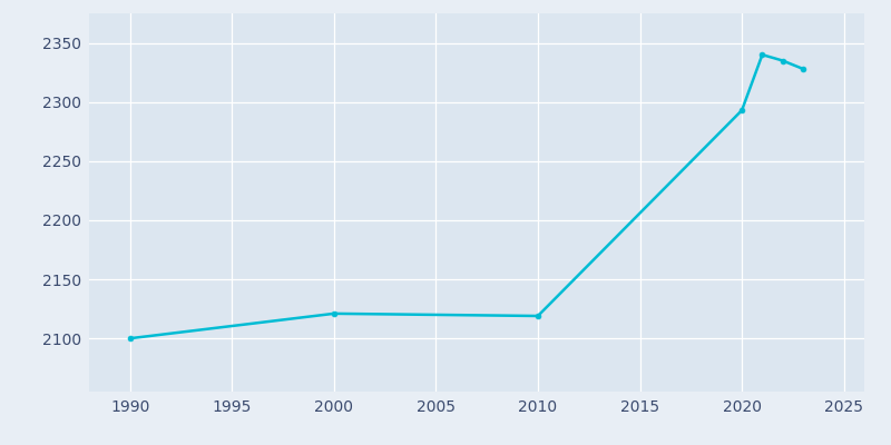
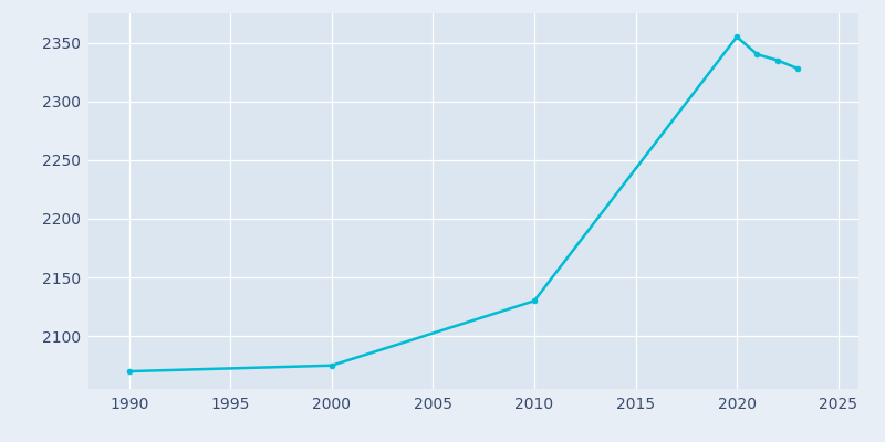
1990: 2100 -> 2070
2000: 2121 -> 2075
2010: 2119 -> 2130
2020: 2293 -> 2355
